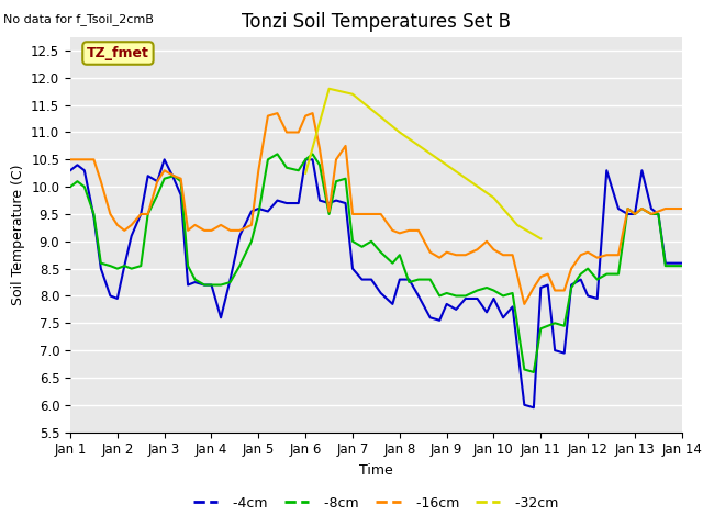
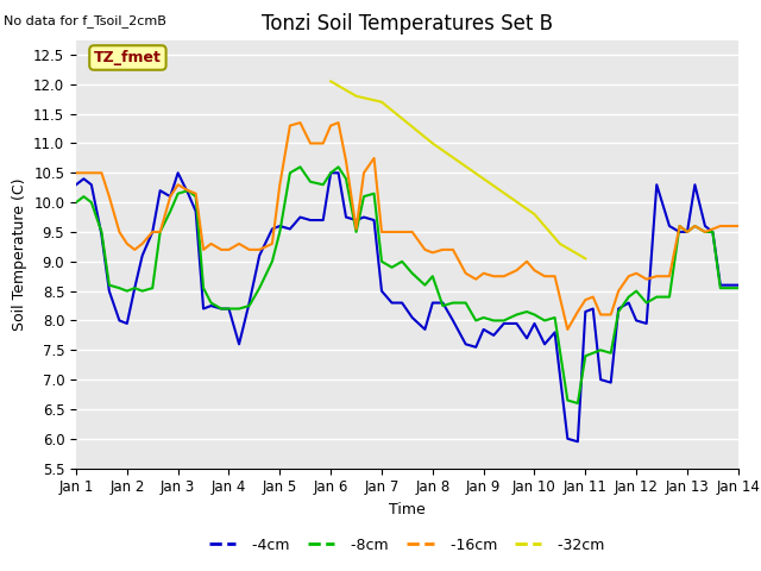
-32cm/Jan 6: 10.25 -> 12.05
